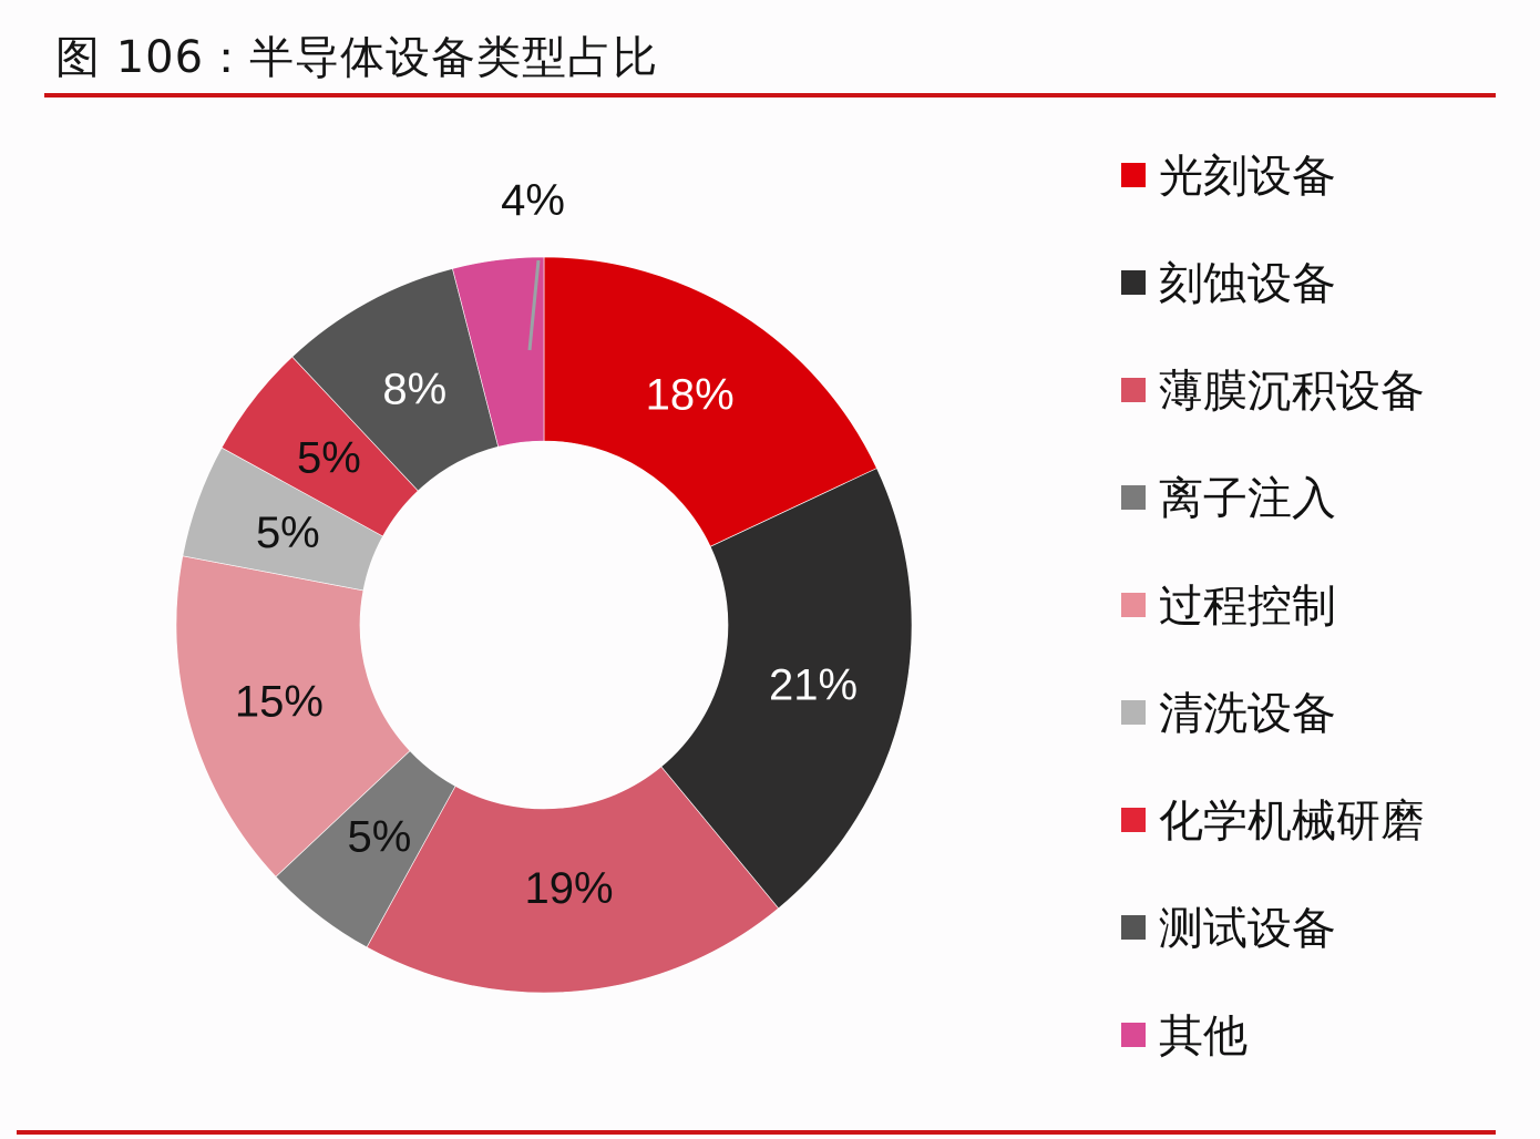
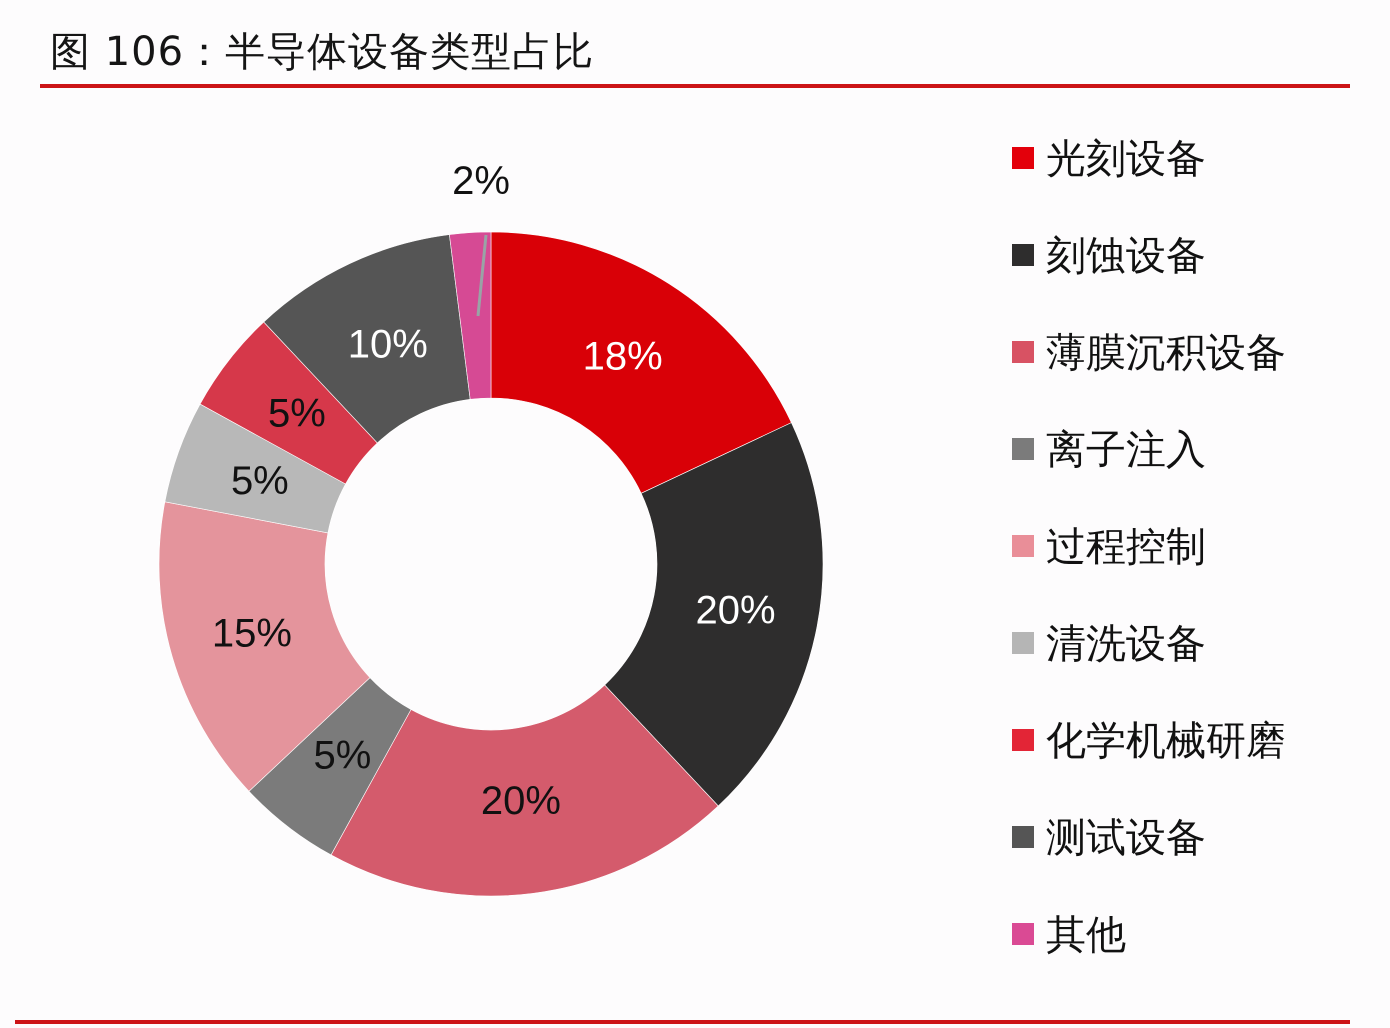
刻蚀设备: 21% -> 20%
薄膜沉积设备: 19% -> 20%
测试设备: 8% -> 10%
其他: 4% -> 2%
